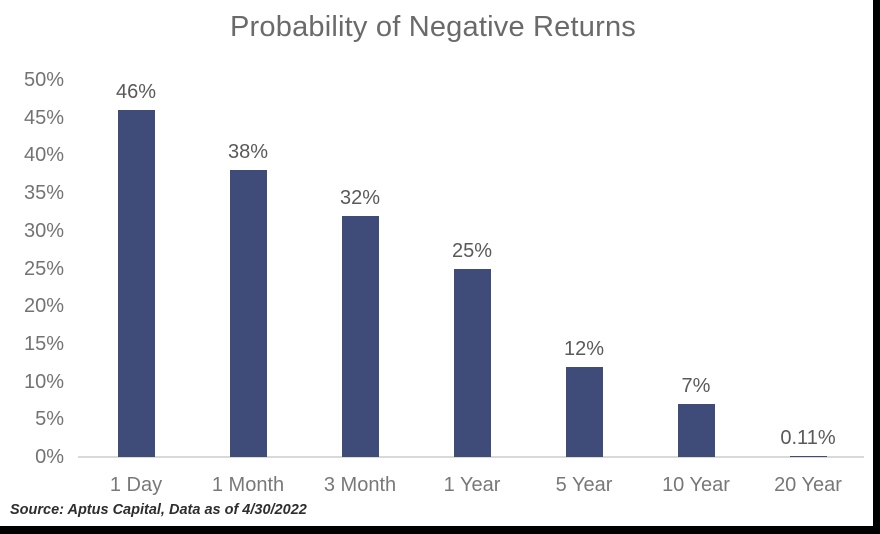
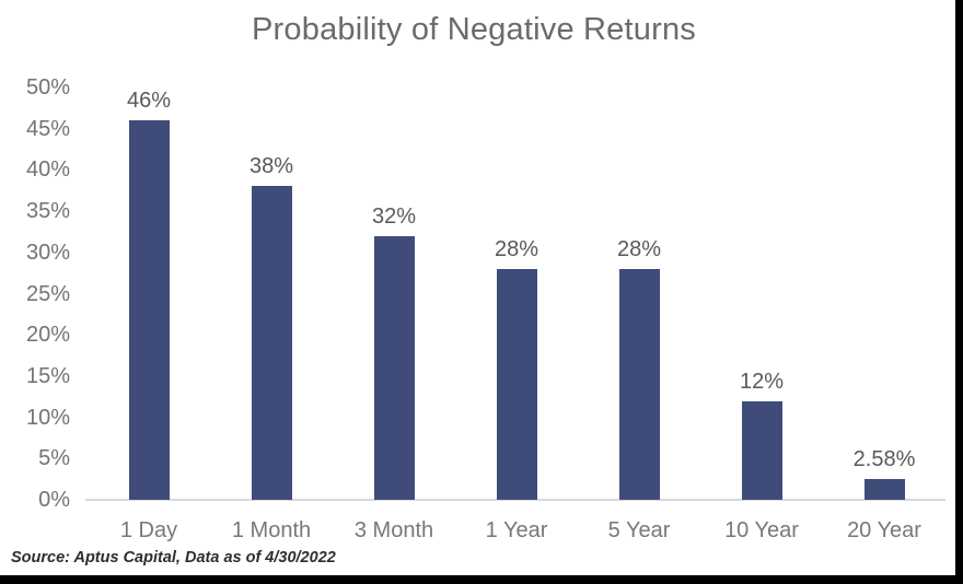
1 Year: 25% -> 28%
5 Year: 12% -> 28%
10 Year: 7% -> 12%
20 Year: 0.11% -> 2.58%
